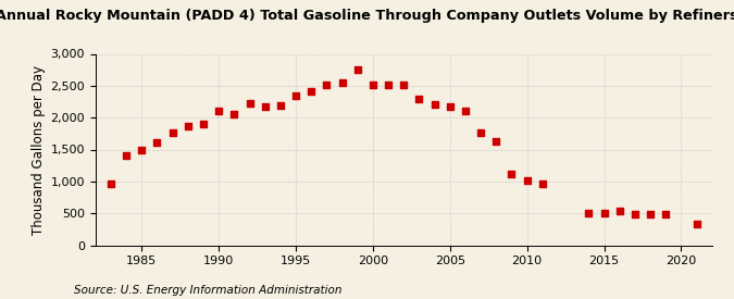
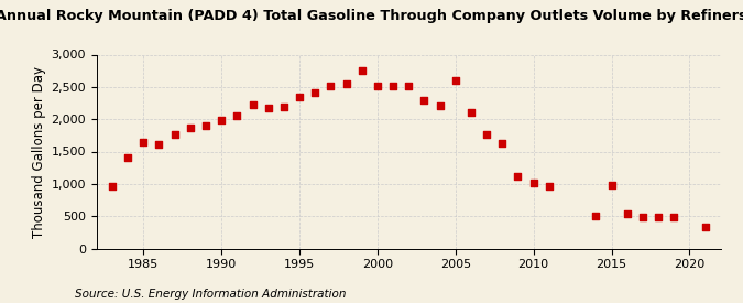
1985: 1,500 -> 1,640
1990: 2,100 -> 1,980
2005: 2,170 -> 2,600
2015: 510 -> 980
